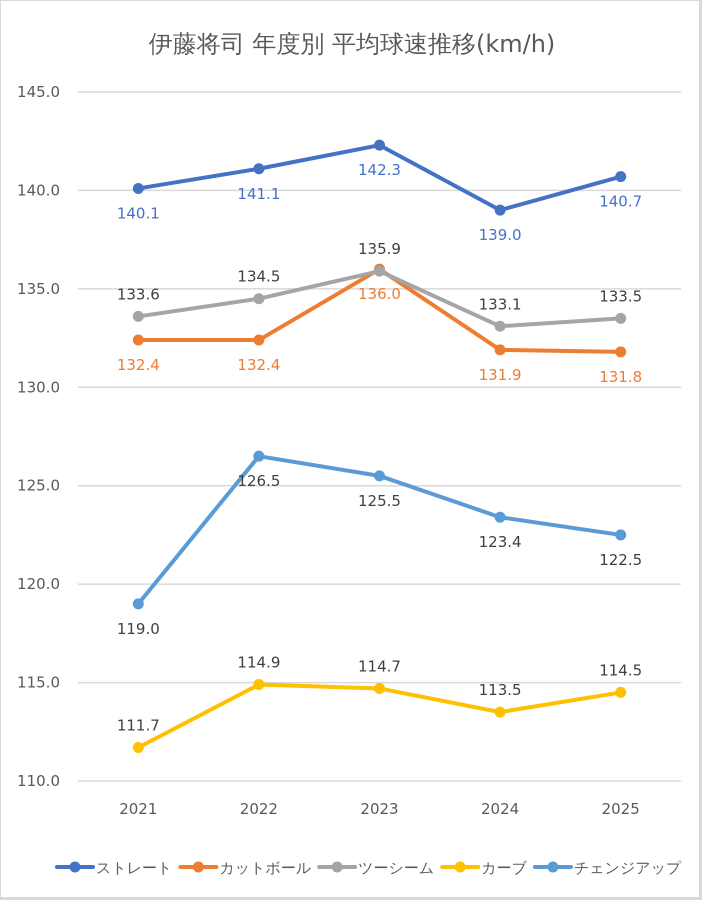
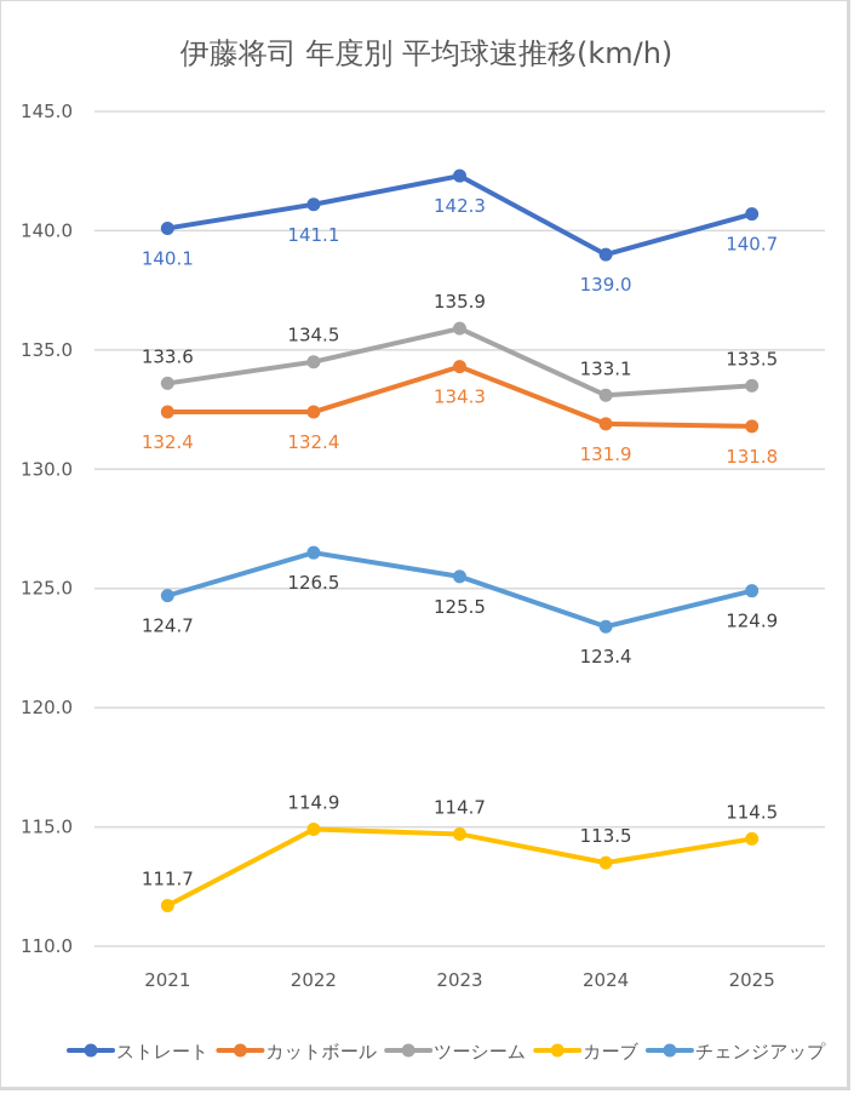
チェンジアップ/2021: 119.0 -> 124.7
カットボール/2023: 136.0 -> 134.3
チェンジアップ/2025: 122.5 -> 124.9
